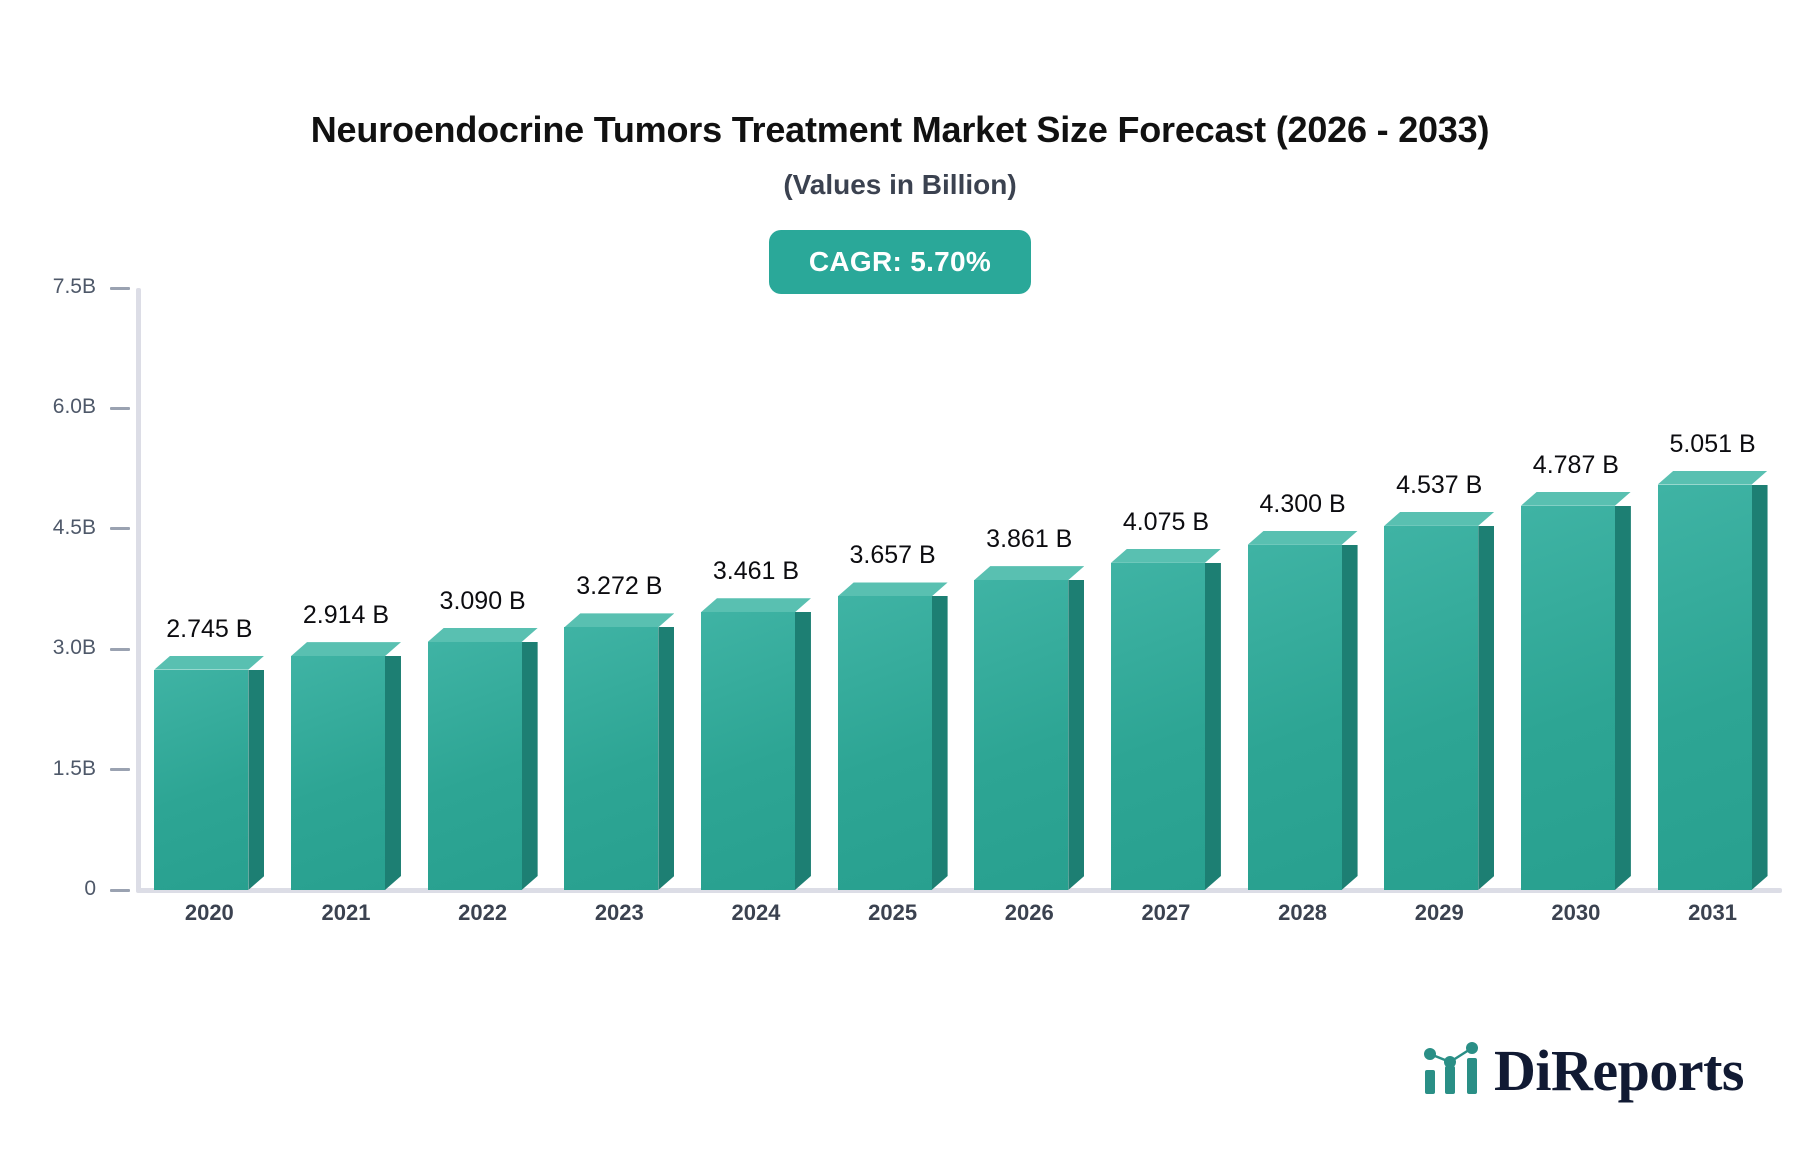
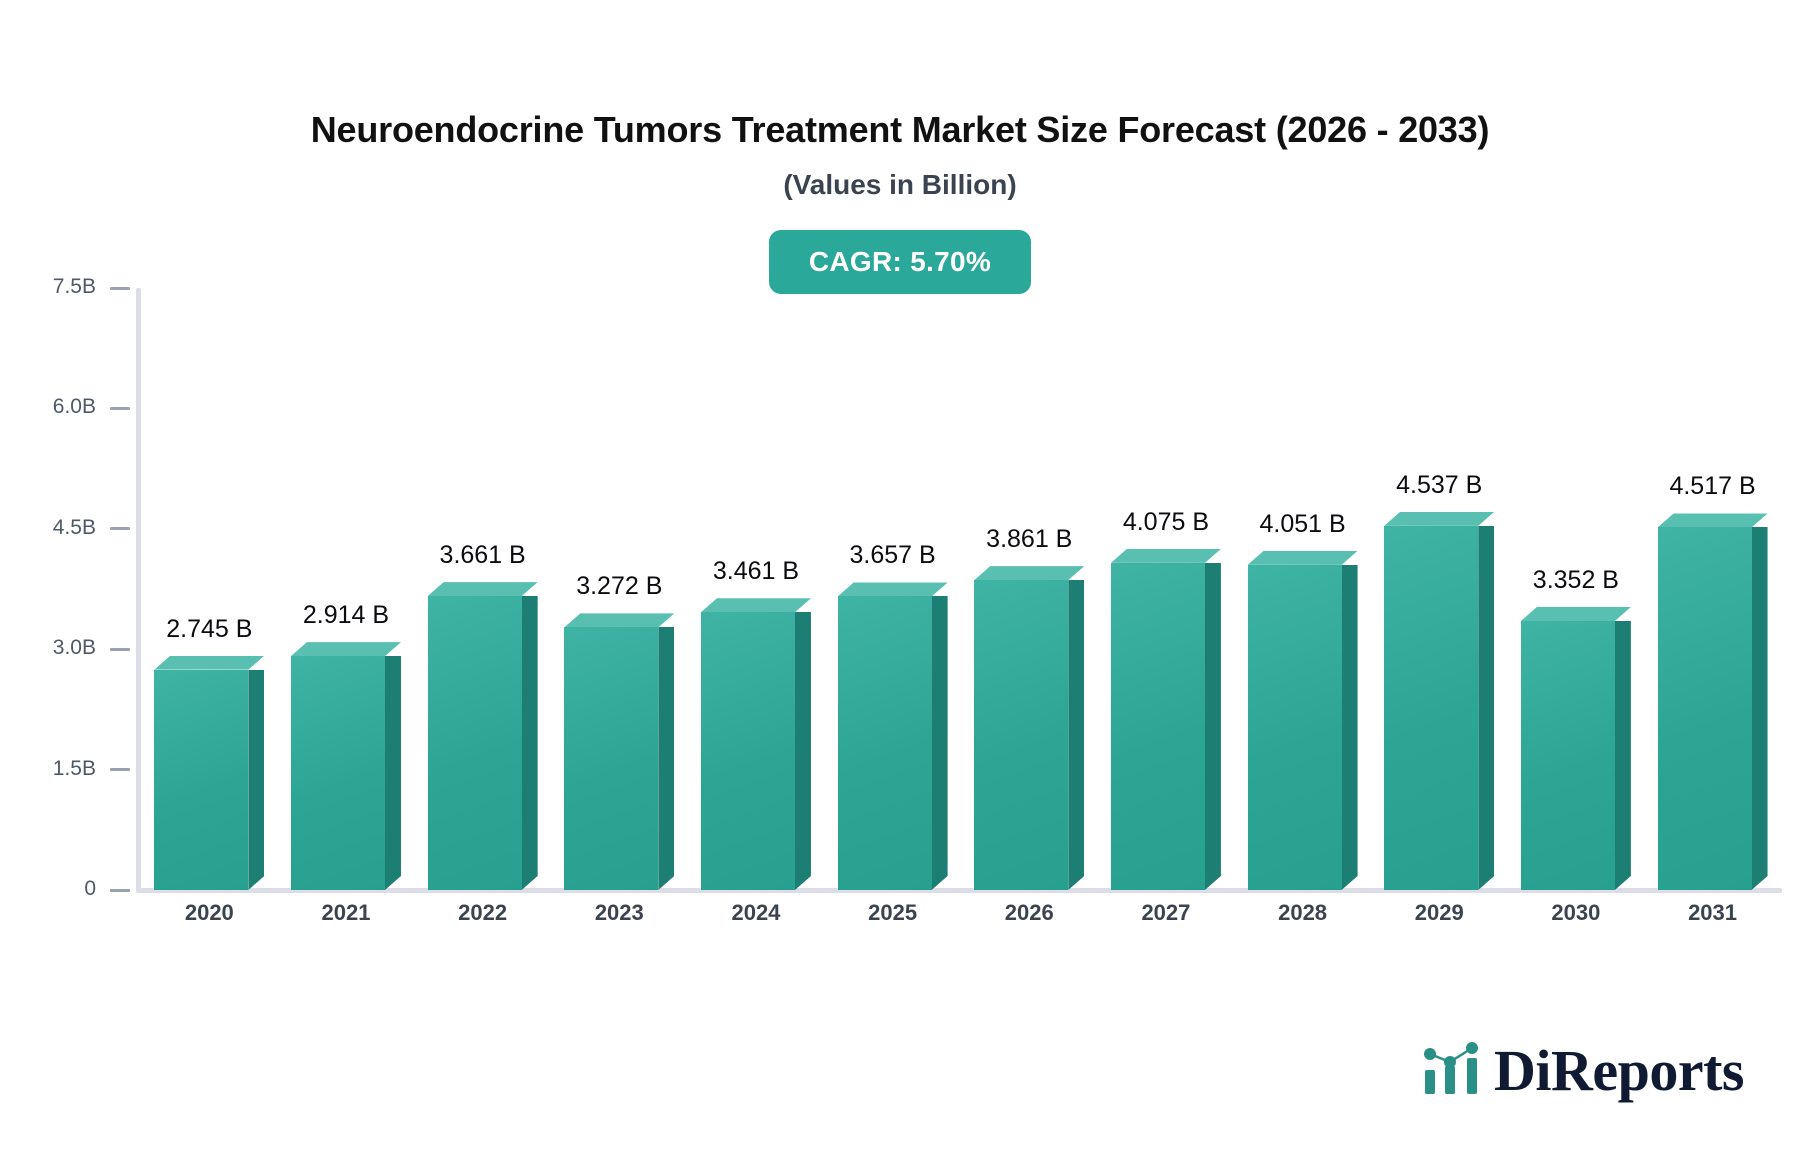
2022: 3.090 -> 3.661
2028: 4.300 -> 4.051
2030: 4.787 -> 3.352
2031: 5.051 -> 4.517
